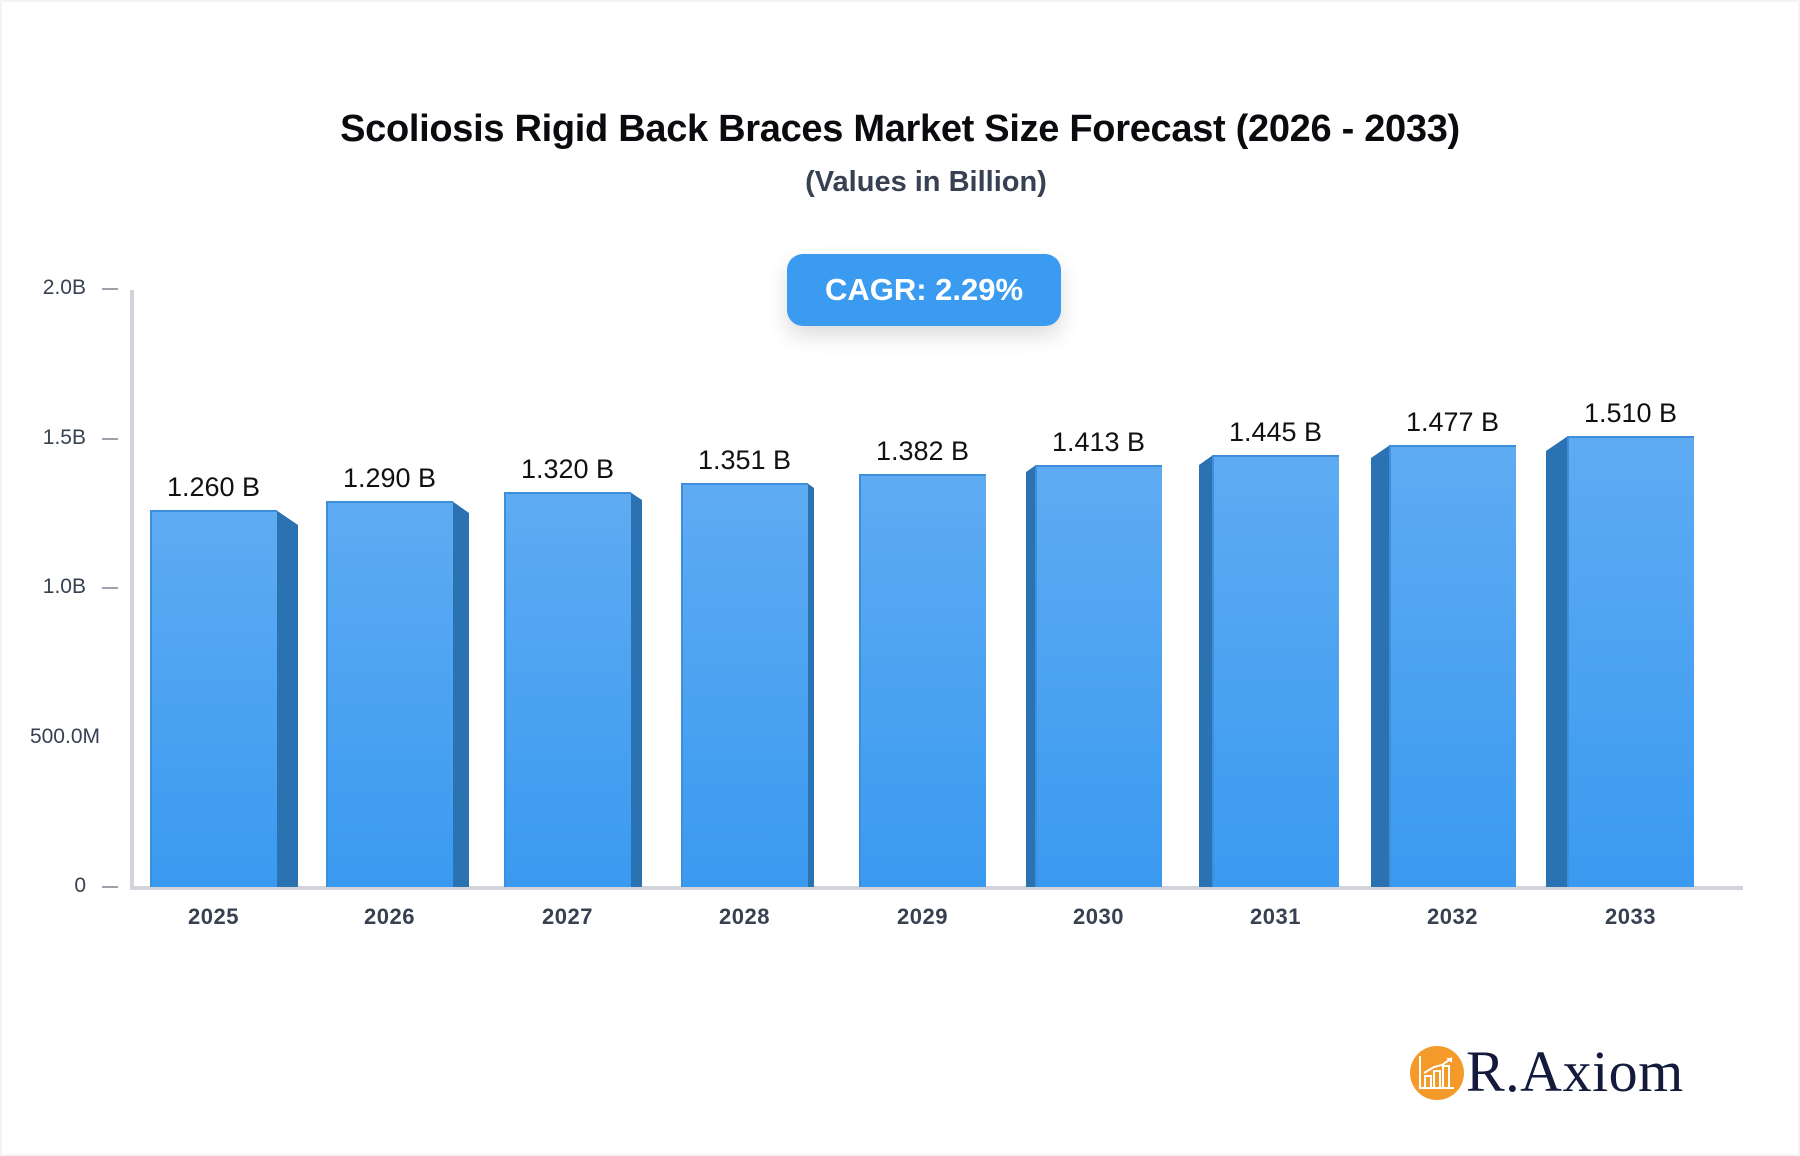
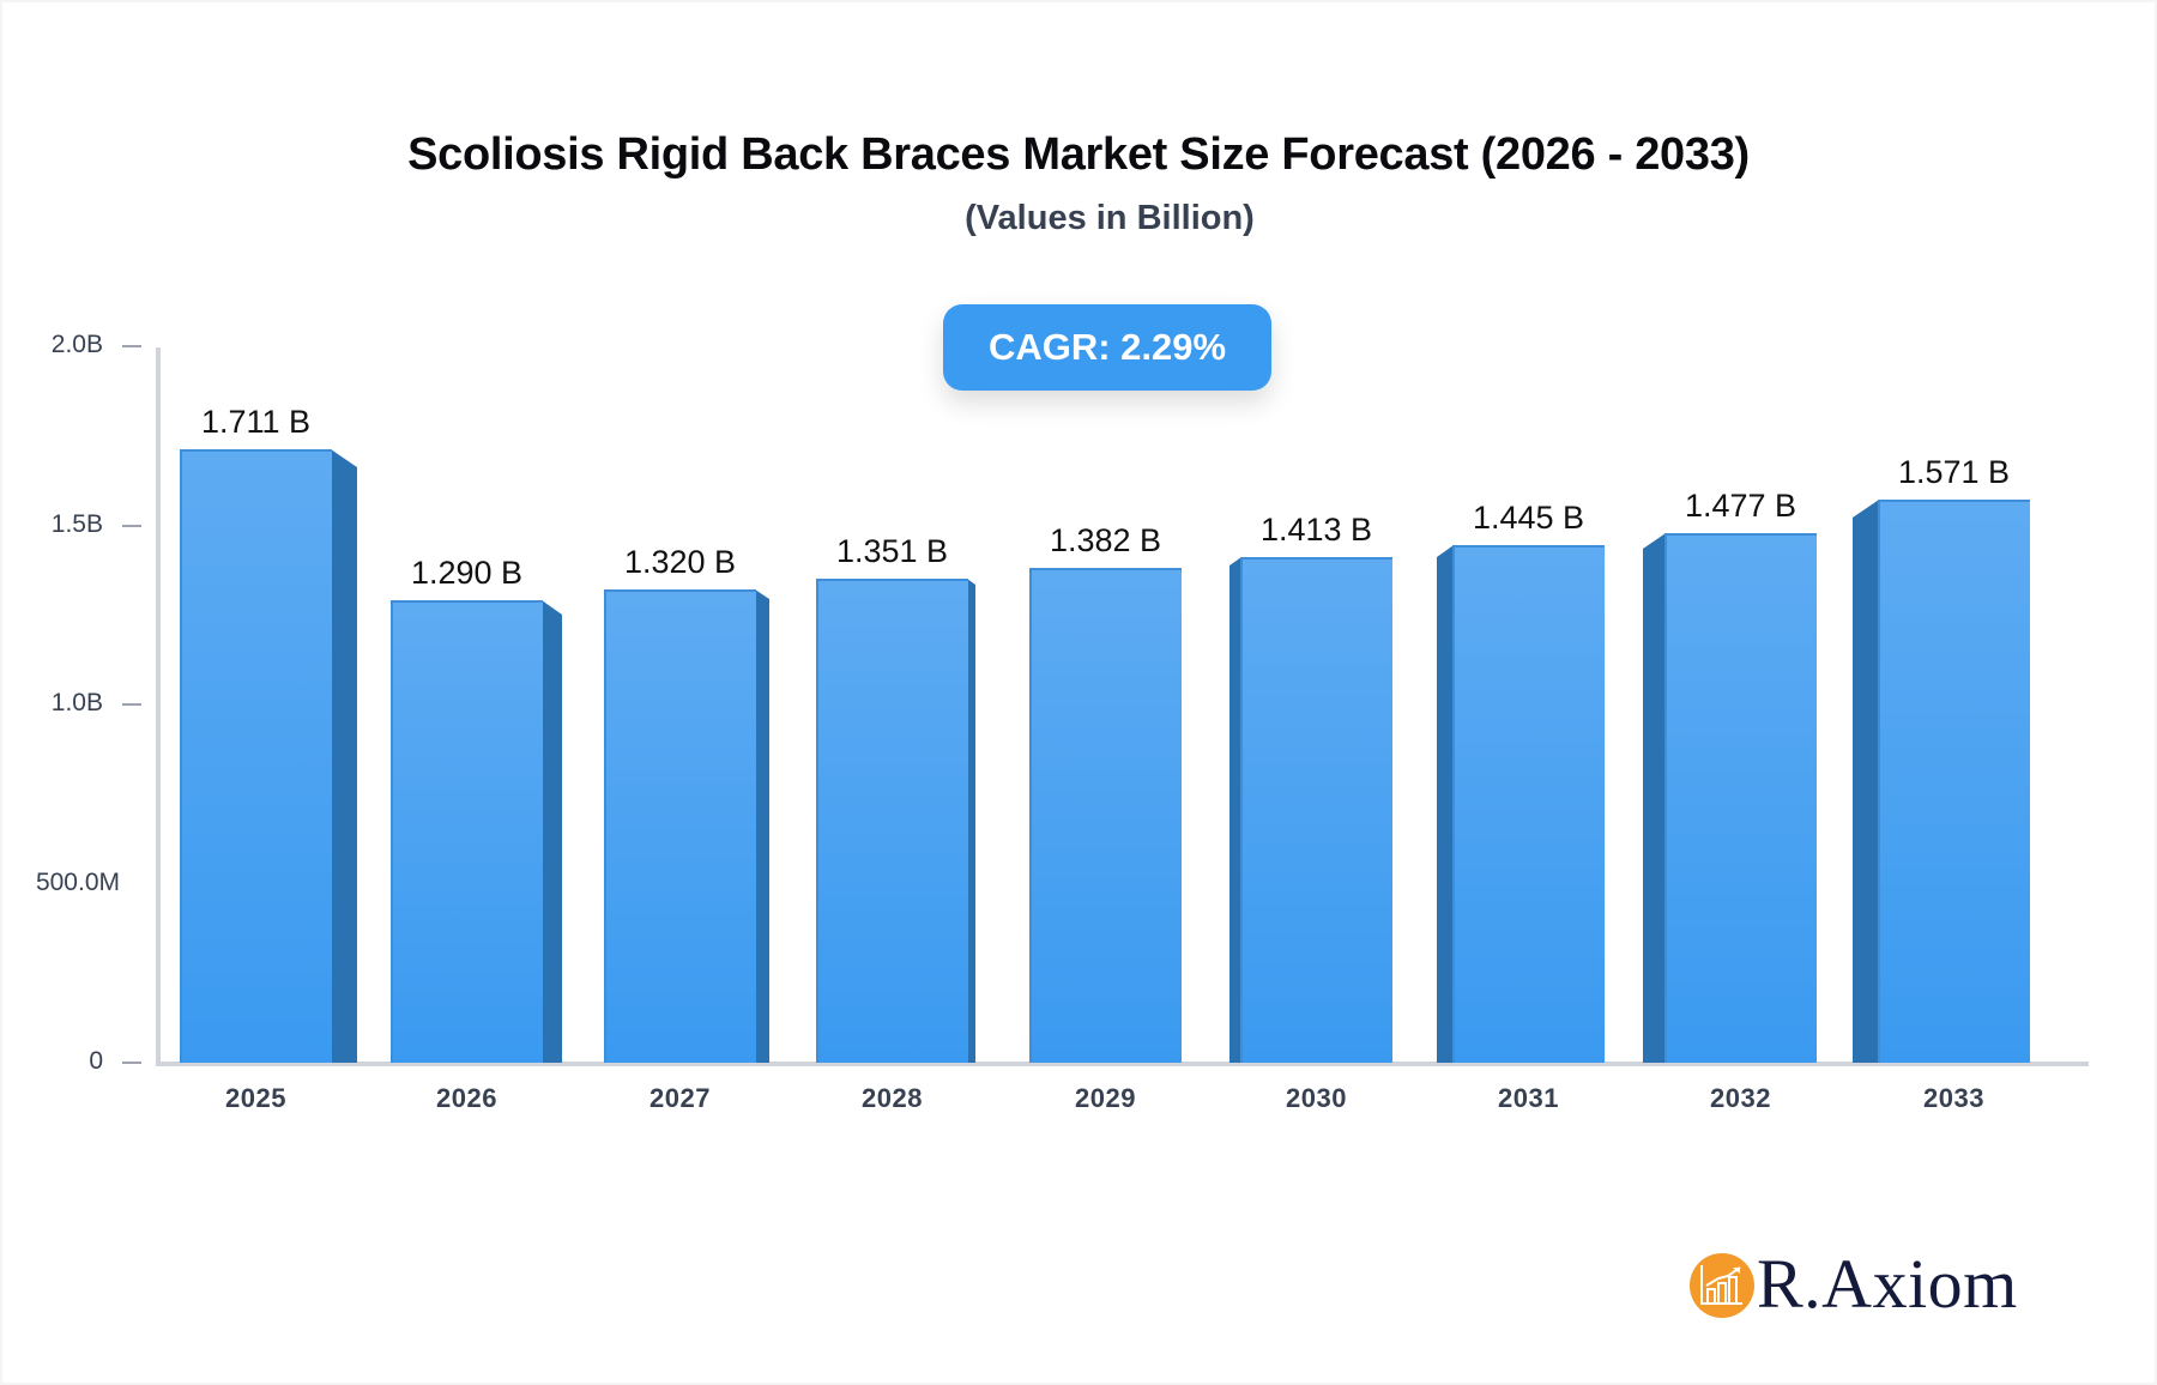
2025: 1.260 -> 1.711
2033: 1.510 -> 1.571
